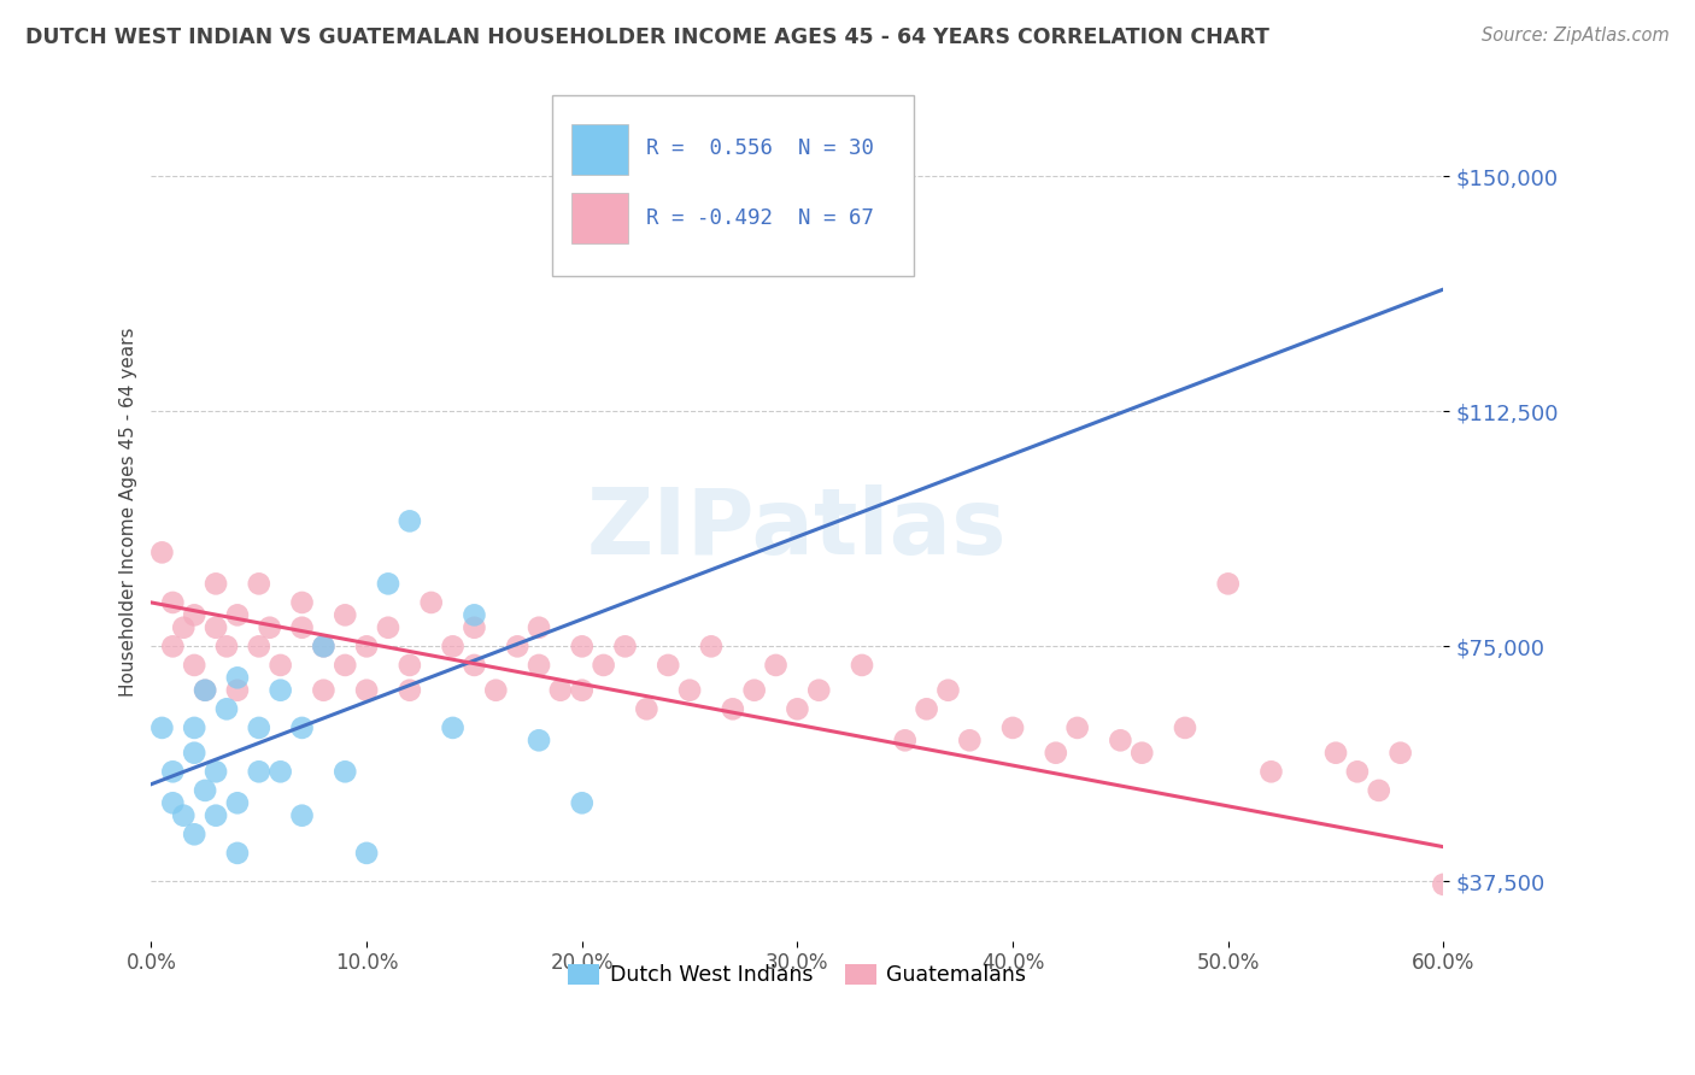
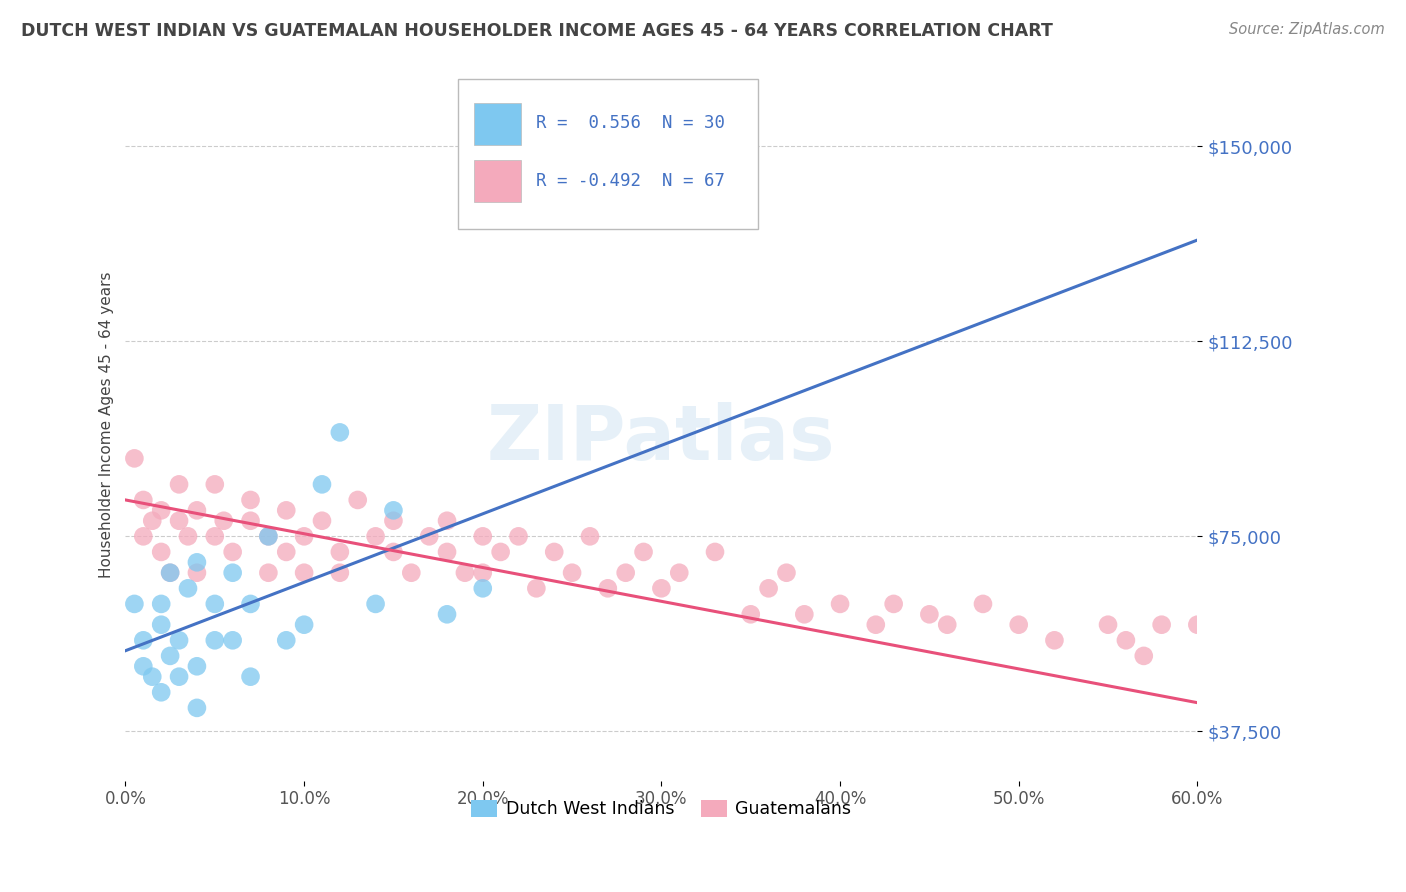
Dutch West Indians/10.0%: $42,000 -> $58,000
Dutch West Indians/20.0%: $50,000 -> $65,000
Guatemalans/50.0%: $85,000 -> $58,000
Guatemalans/60.0%: $37,000 -> $58,000
